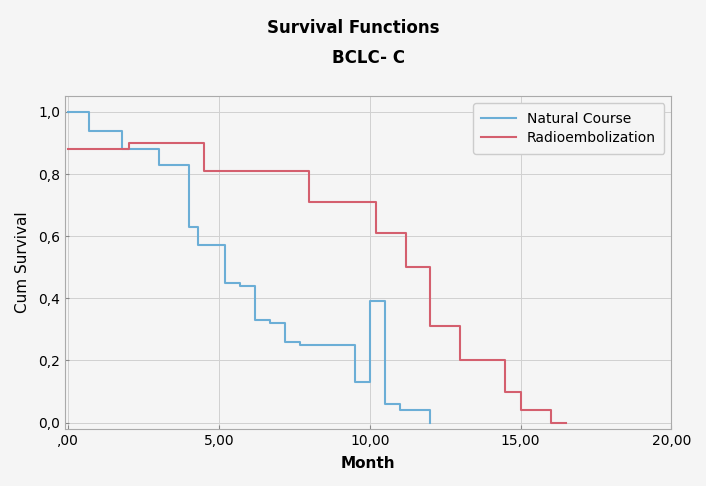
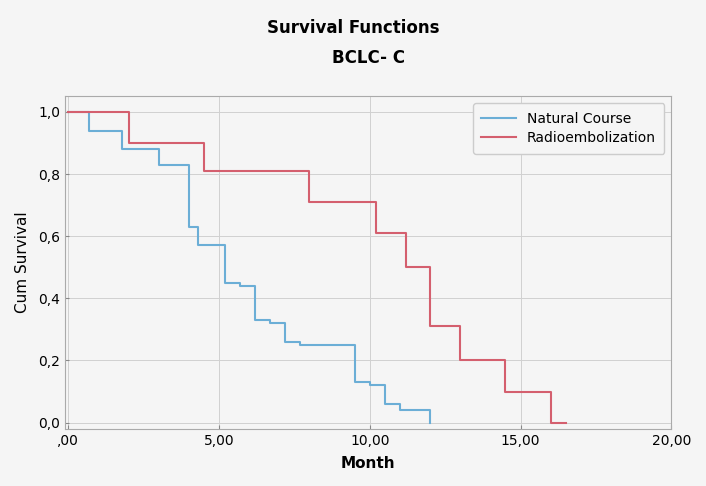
Radioembolization/,00: 0,88 -> 1,00
Natural Course/10,00: 0,39 -> 0,12
Radioembolization/15,00: 0,04 -> 0,10
